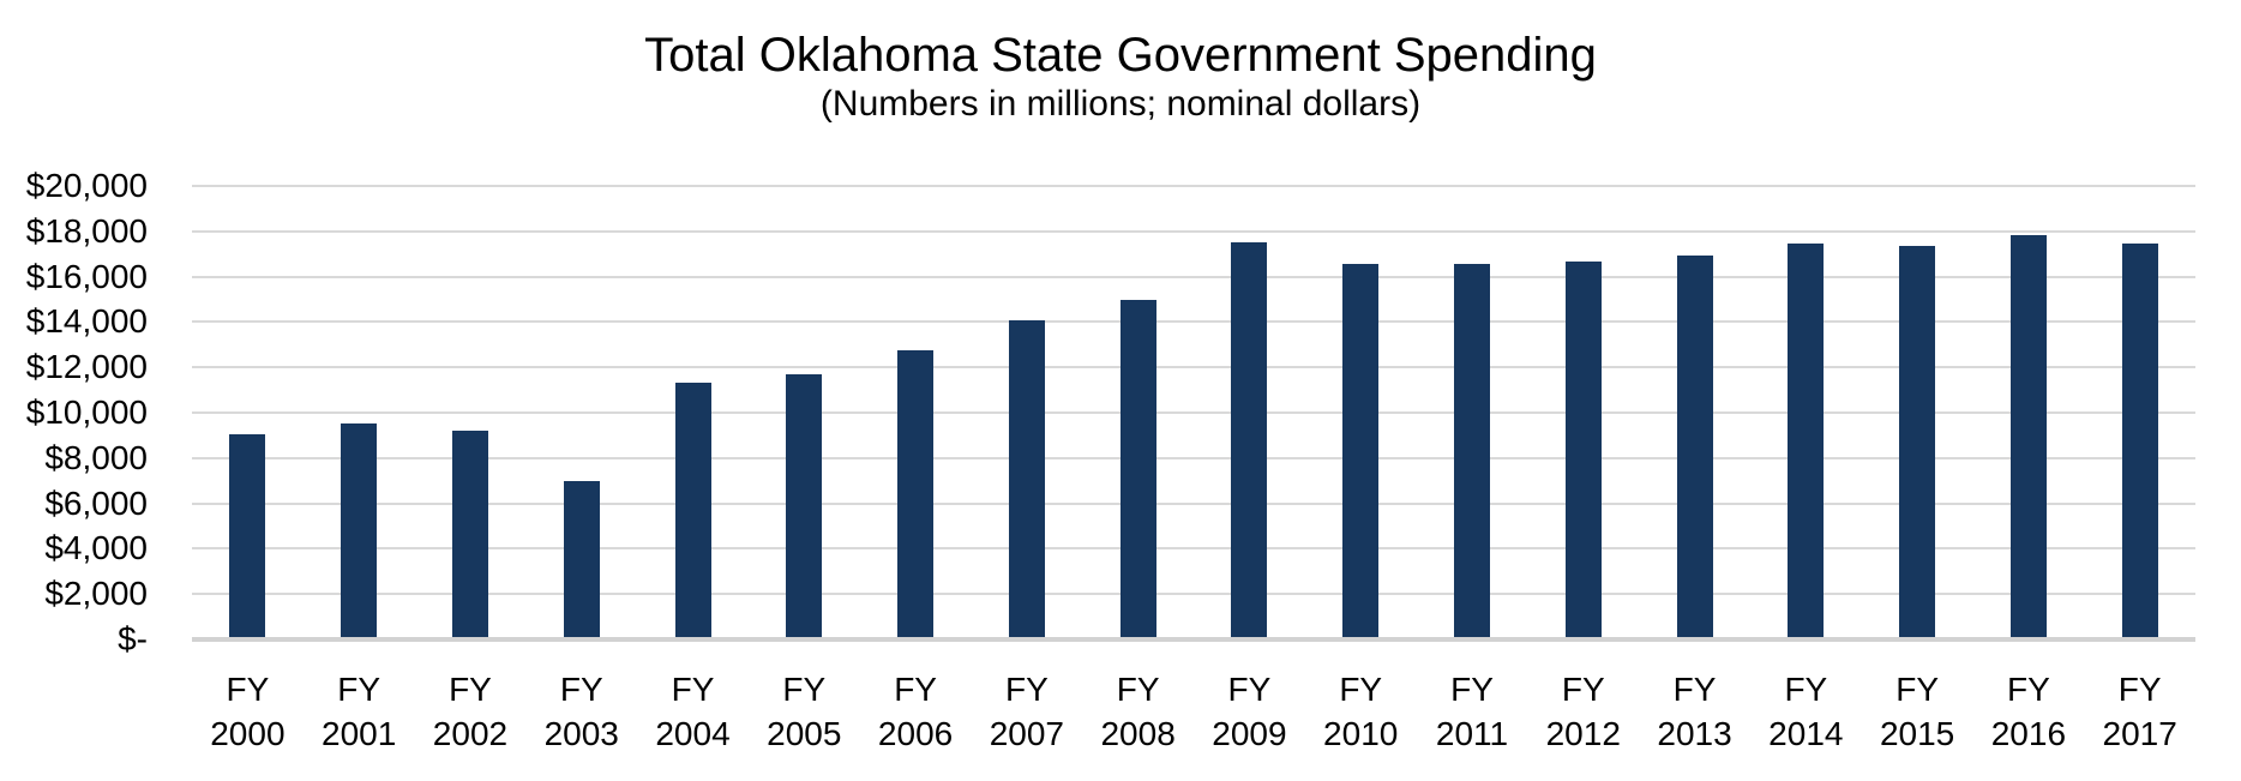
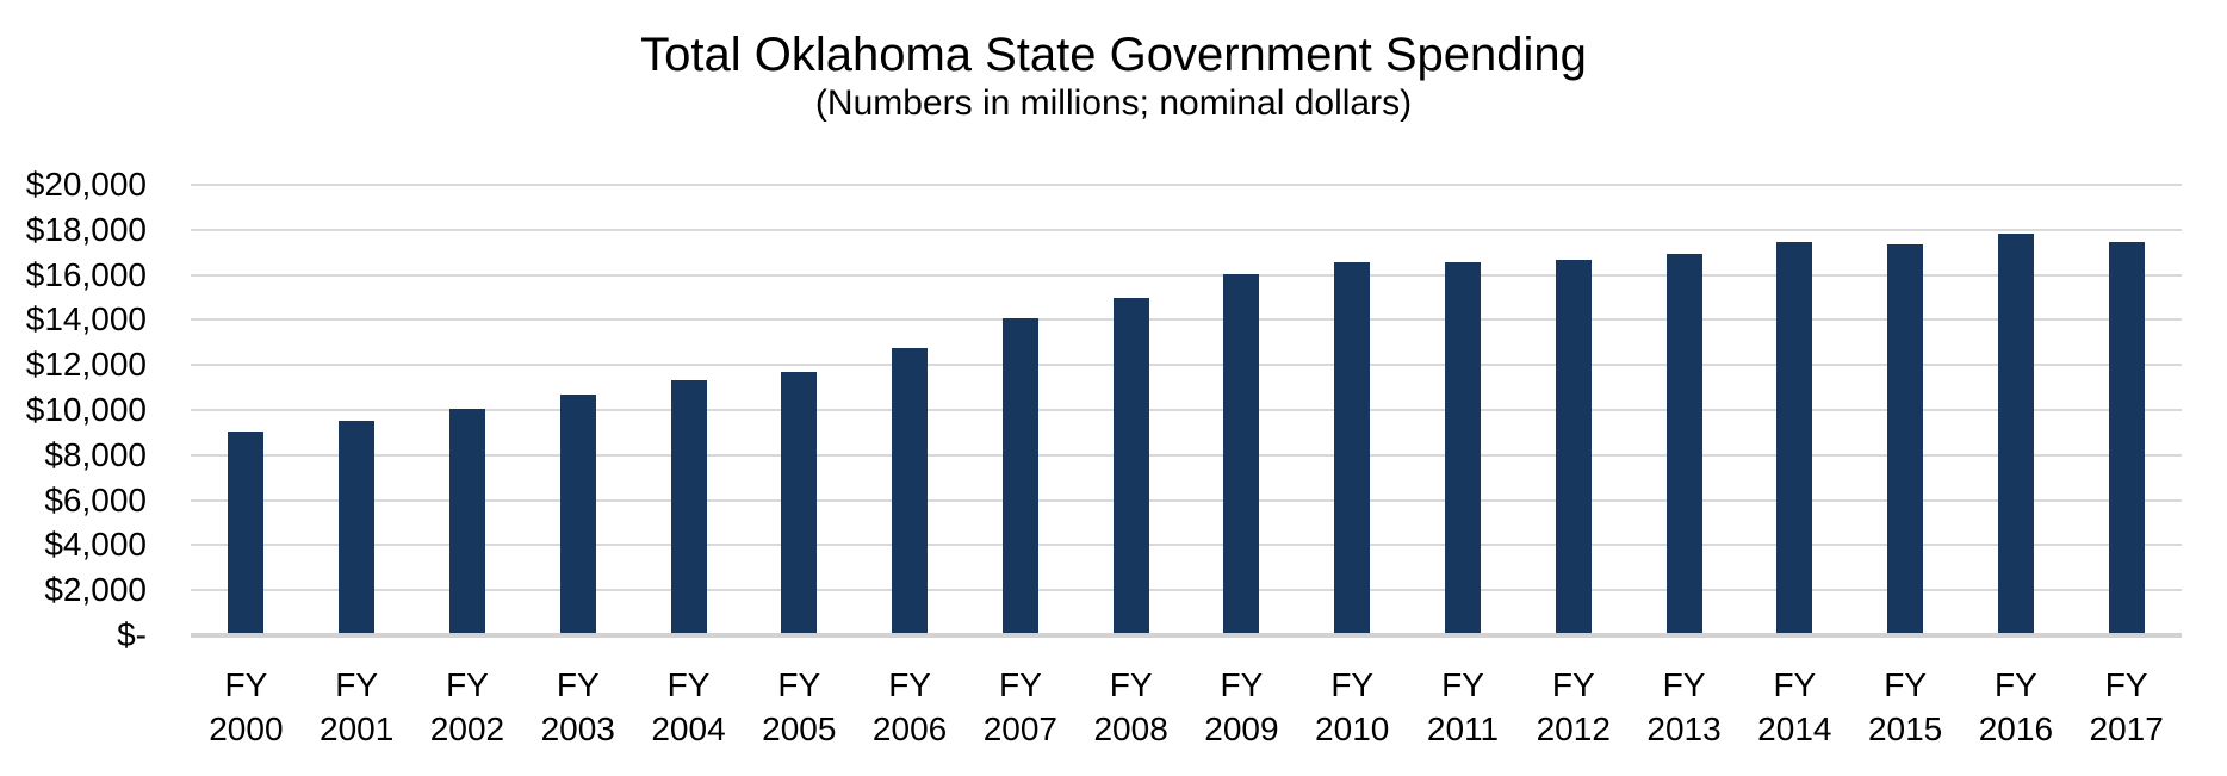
2002: $9200 -> $10000
2003: $7000 -> $10700
2009: $17500 -> $16000
